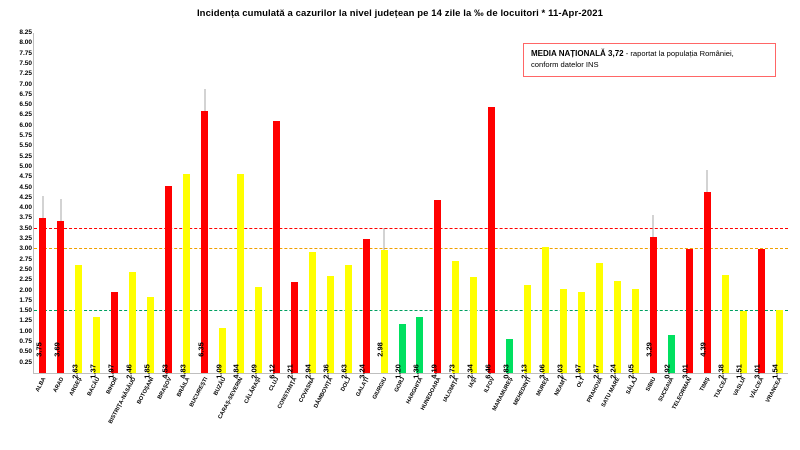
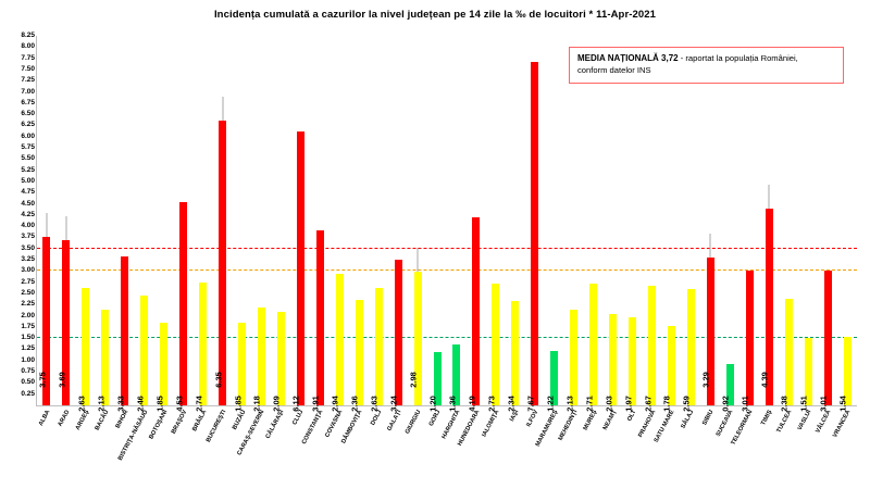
BACĂU: 1.37 -> 2.13
BIHOR: 1.97 -> 3.33
BRĂILA: 4.83 -> 2.74
BUZĂU: 1.09 -> 1.85
CARAŞ-SEVERIN: 4.84 -> 2.18
CONSTANŢA: 2.21 -> 3.91
ILFOV: 6.46 -> 7.67
MARAMUREŞ: 0.83 -> 1.22
MUREŞ: 3.06 -> 2.71
SATU MARE: 2.24 -> 1.78
SĂLAJ: 2.05 -> 2.59
